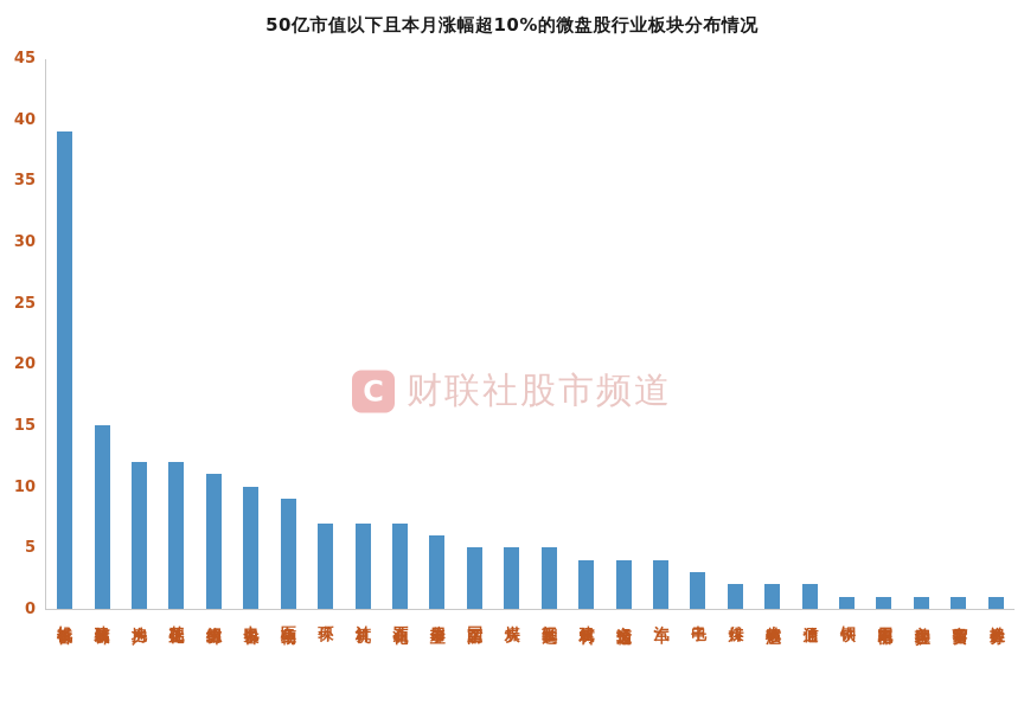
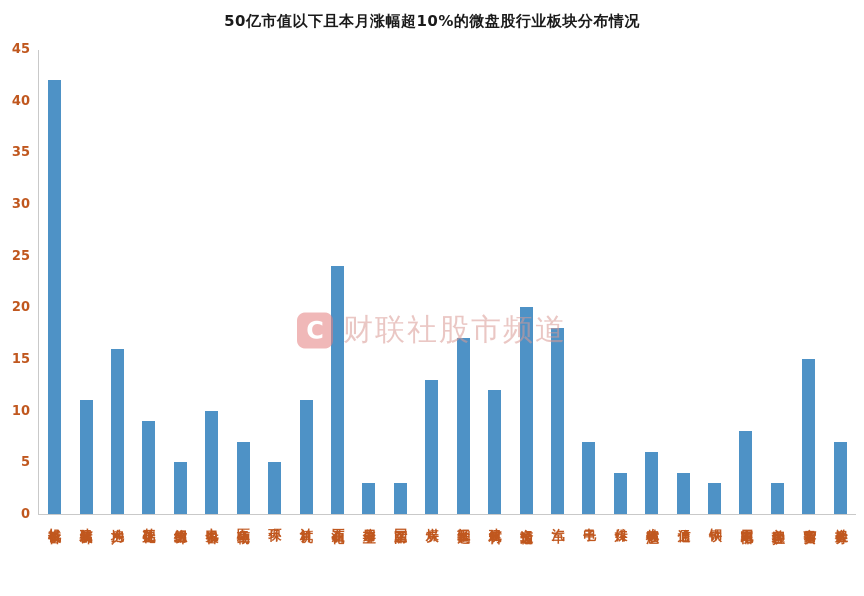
机械设备: 39 -> 42
建筑装饰: 15 -> 11
房地产: 12 -> 16
基础化工: 12 -> 9
纺织服饰: 11 -> 5
医药生物: 9 -> 7
环保: 7 -> 5
计算机: 7 -> 11
石油石化: 7 -> 24
公用事业: 6 -> 3
国防军工: 5 -> 3
煤炭: 5 -> 13
轻工制造: 5 -> 17
建筑材料: 4 -> 12
交通运输: 4 -> 20
汽车: 4 -> 18
电子: 3 -> 7
传媒: 2 -> 4
农林牧渔: 2 -> 6
通信: 2 -> 4
钢铁: 1 -> 3
家用电器: 1 -> 8
美容护理: 1 -> 3
商贸零售: 1 -> 15
社会服务: 1 -> 7
